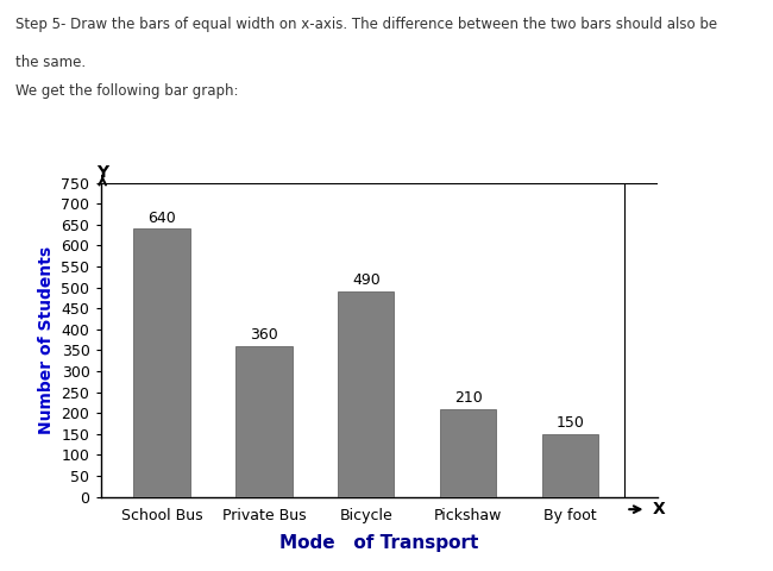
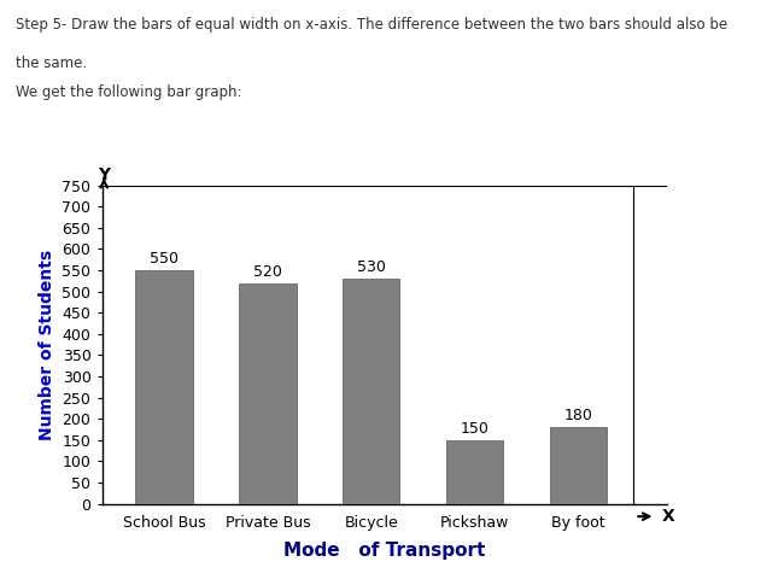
School Bus: 640 -> 550
Private Bus: 360 -> 520
Bicycle: 490 -> 530
Pickshaw: 210 -> 150
By foot: 150 -> 180
